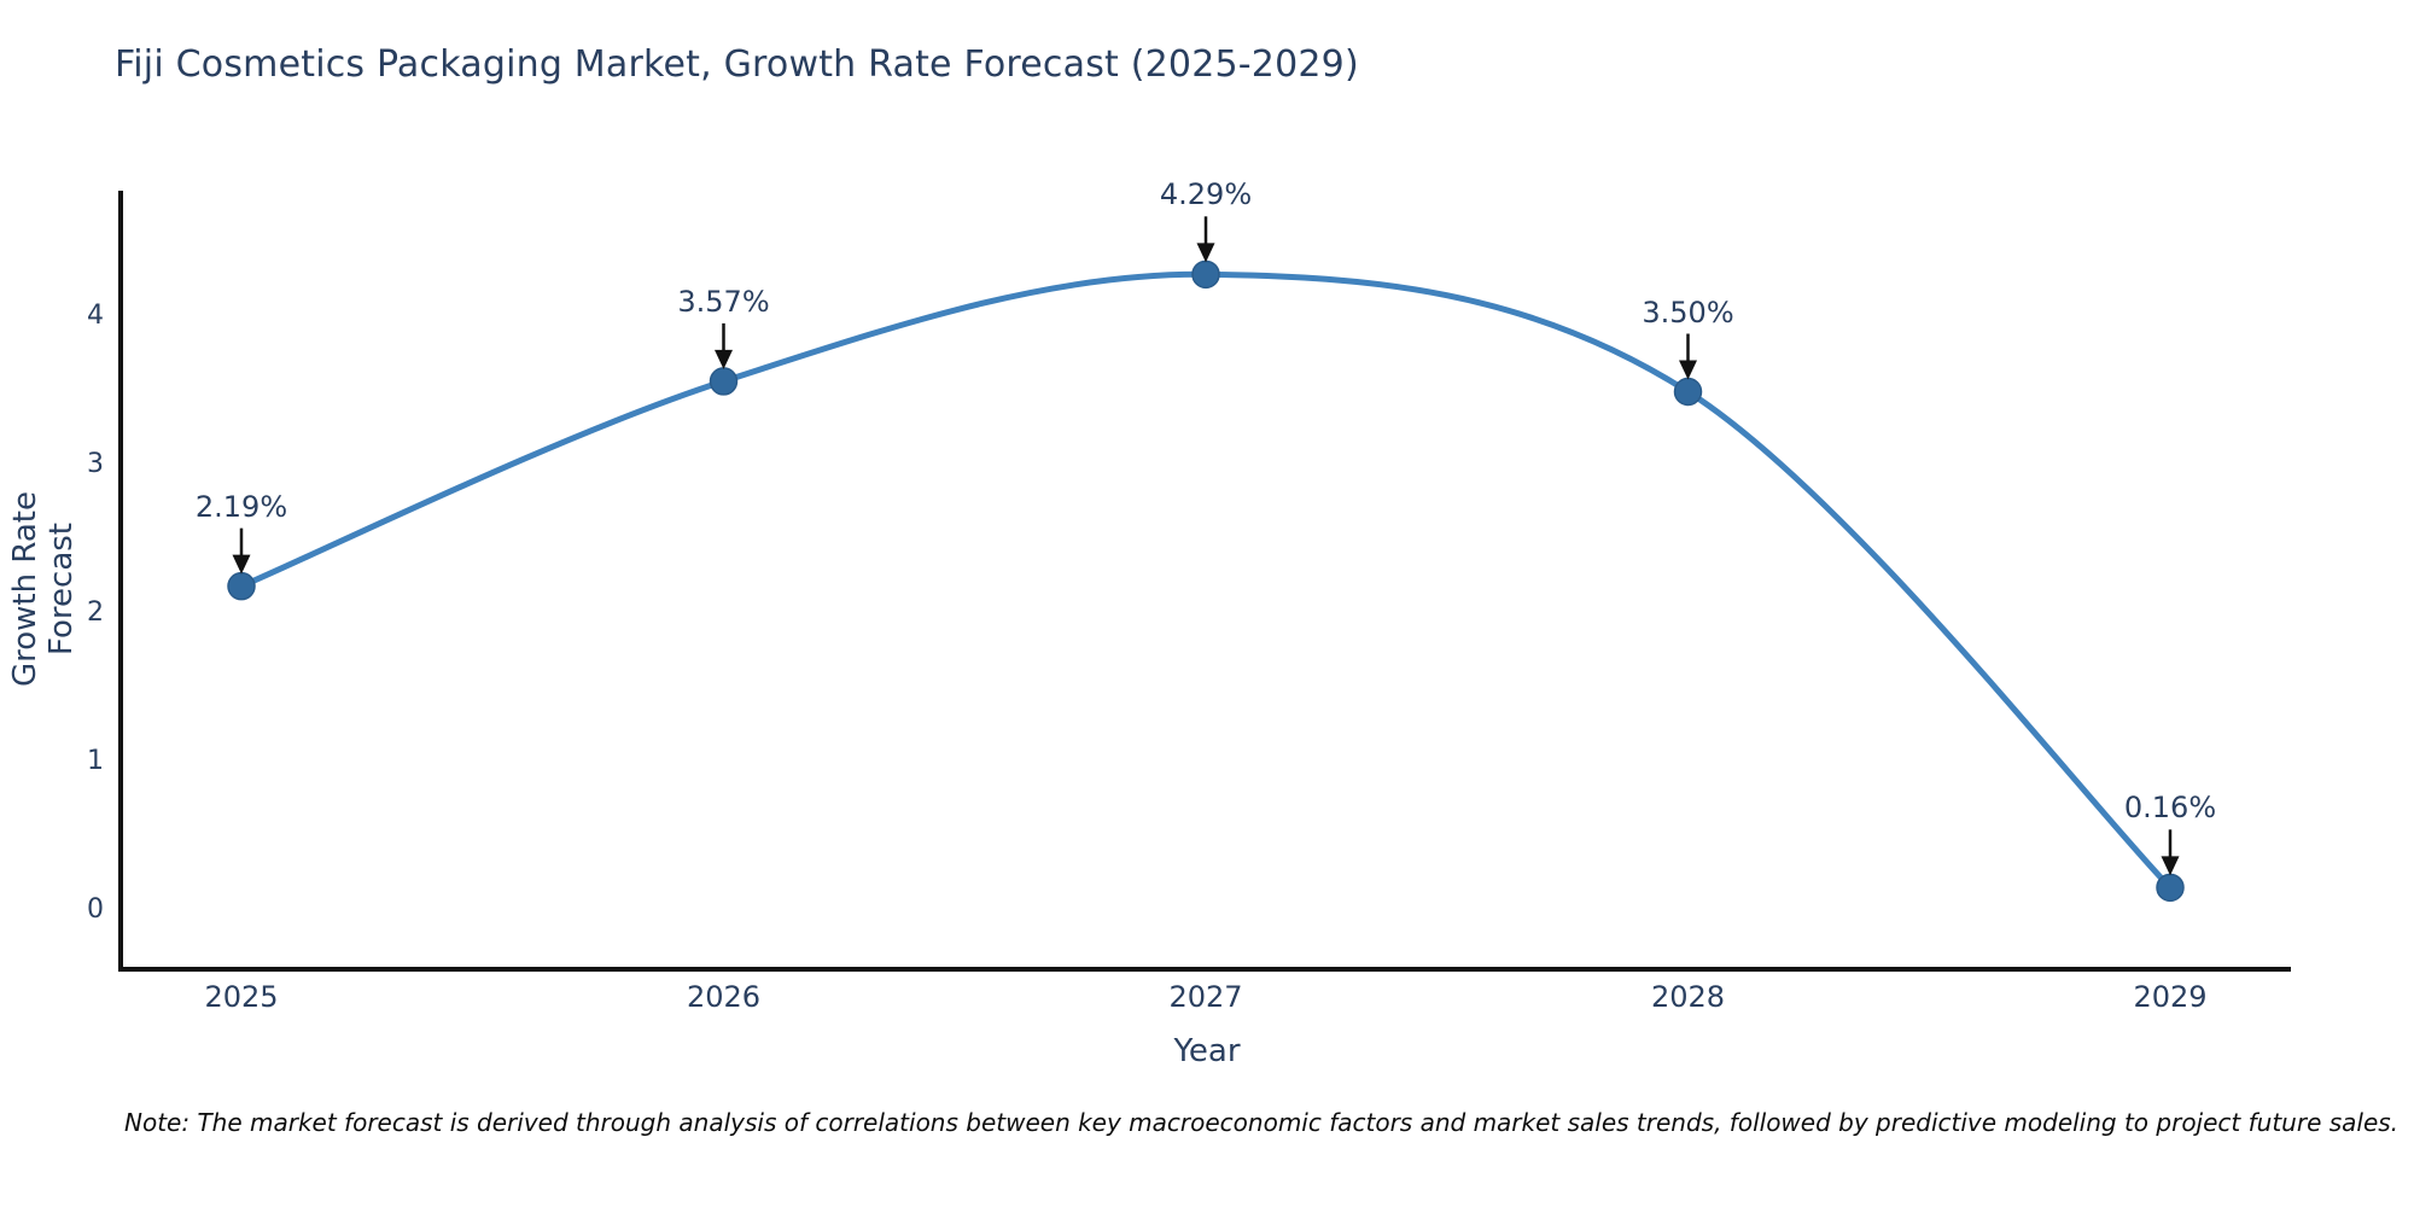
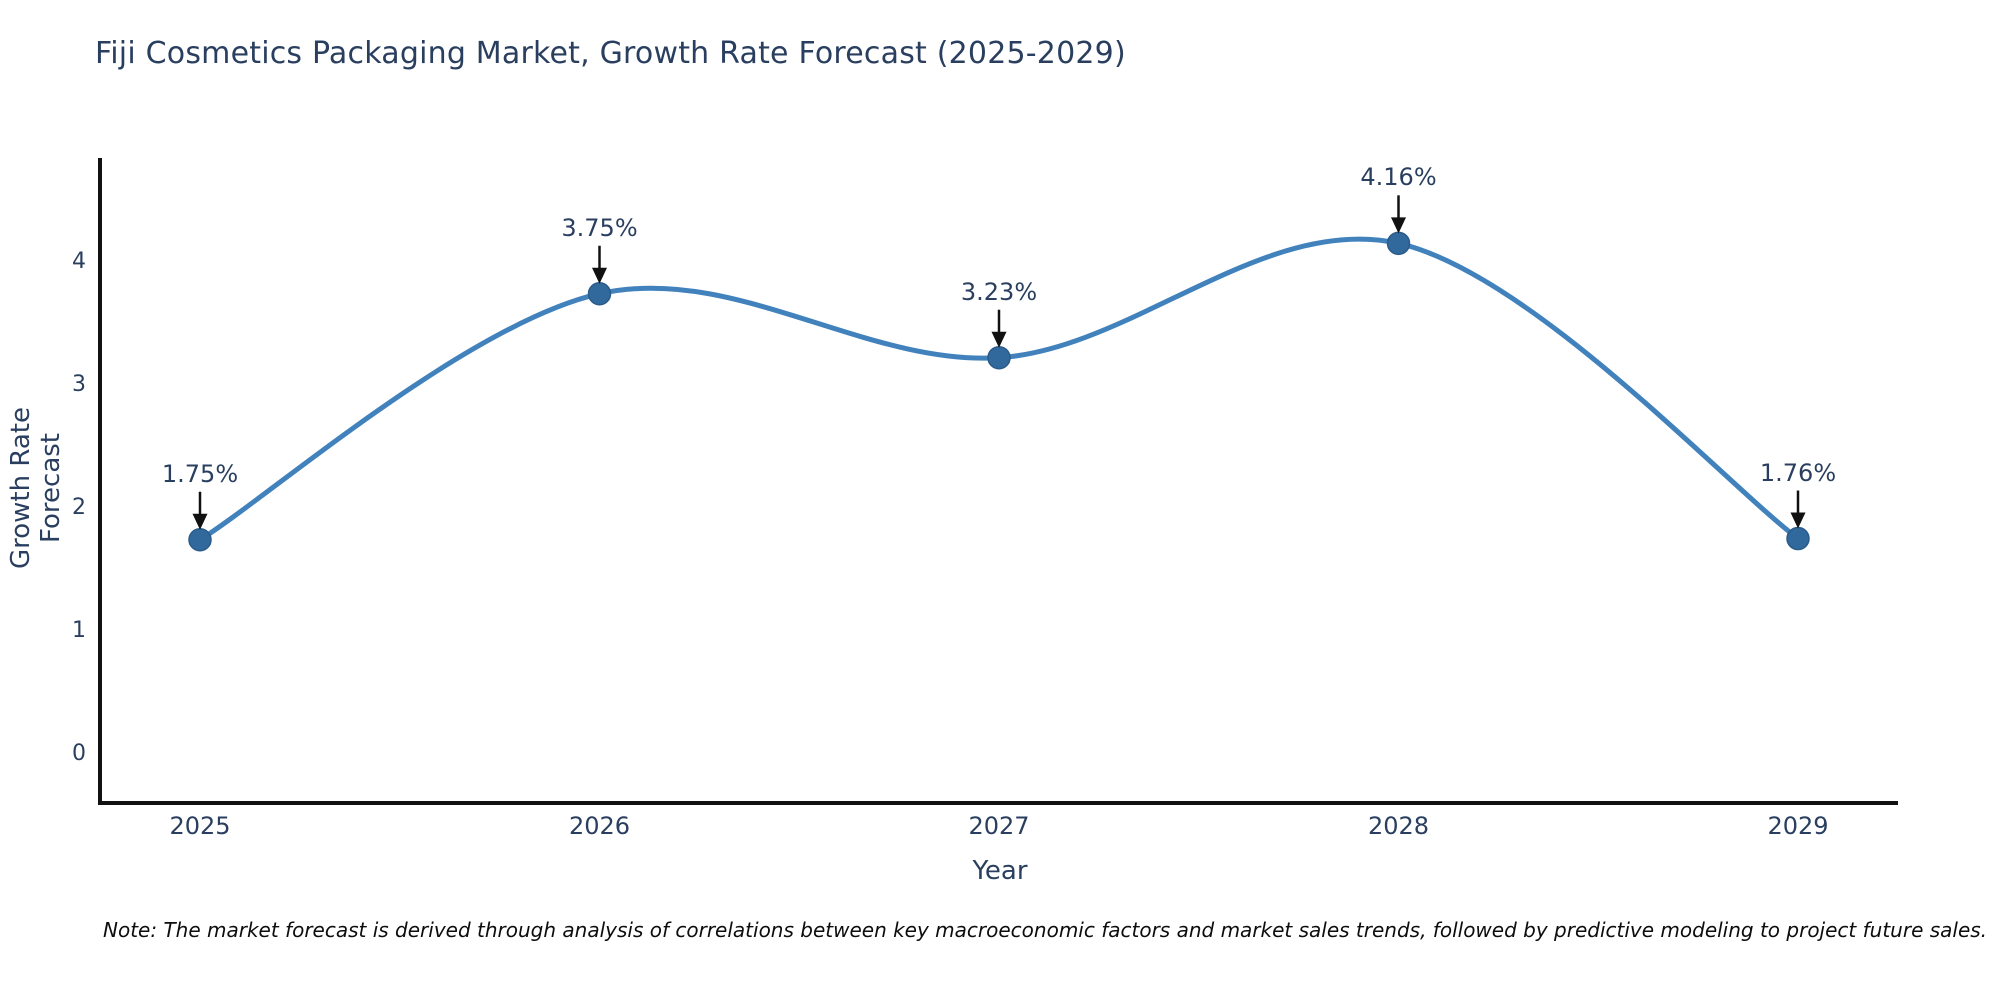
2025: 2.19% -> 1.75%
2026: 3.57% -> 3.75%
2027: 4.29% -> 3.23%
2028: 3.50% -> 4.16%
2029: 0.16% -> 1.76%
